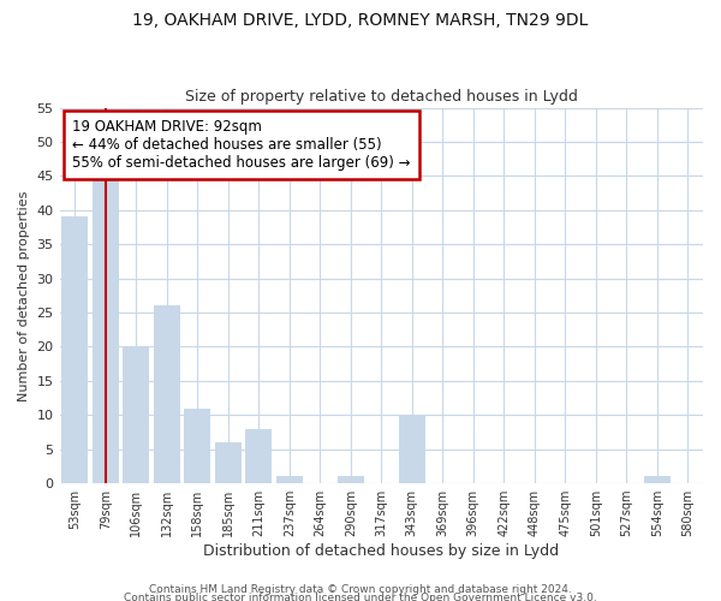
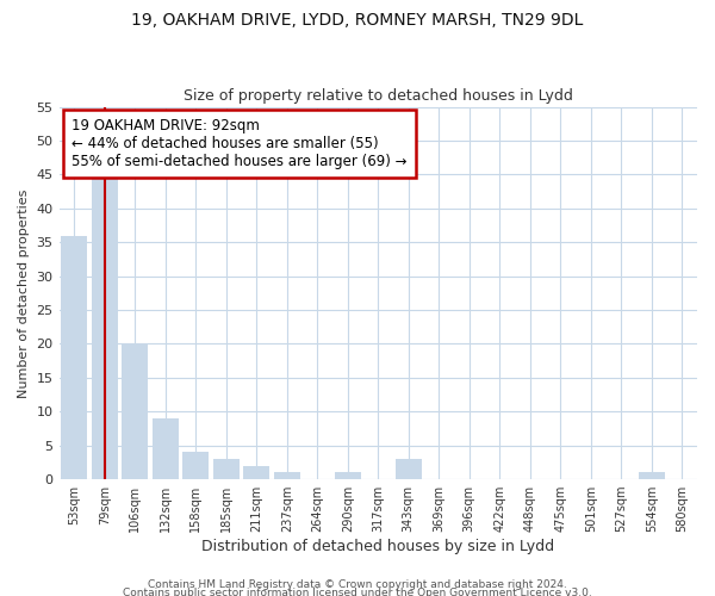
53sqm: 39 -> 36
132sqm: 26 -> 9
158sqm: 11 -> 4
185sqm: 6 -> 3
211sqm: 8 -> 2
343sqm: 10 -> 3
